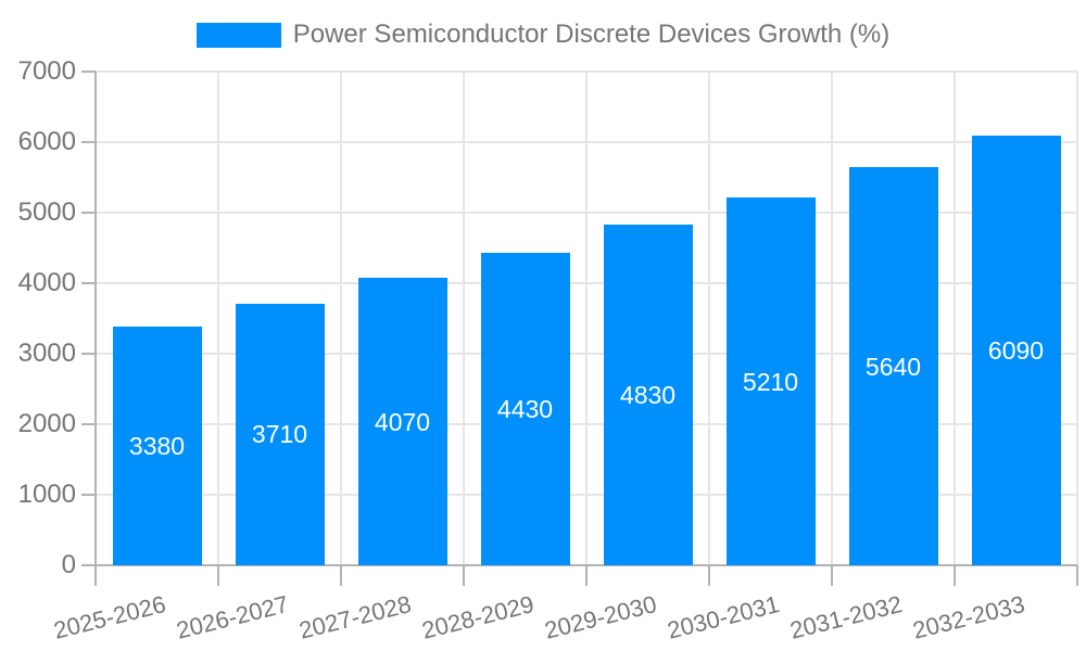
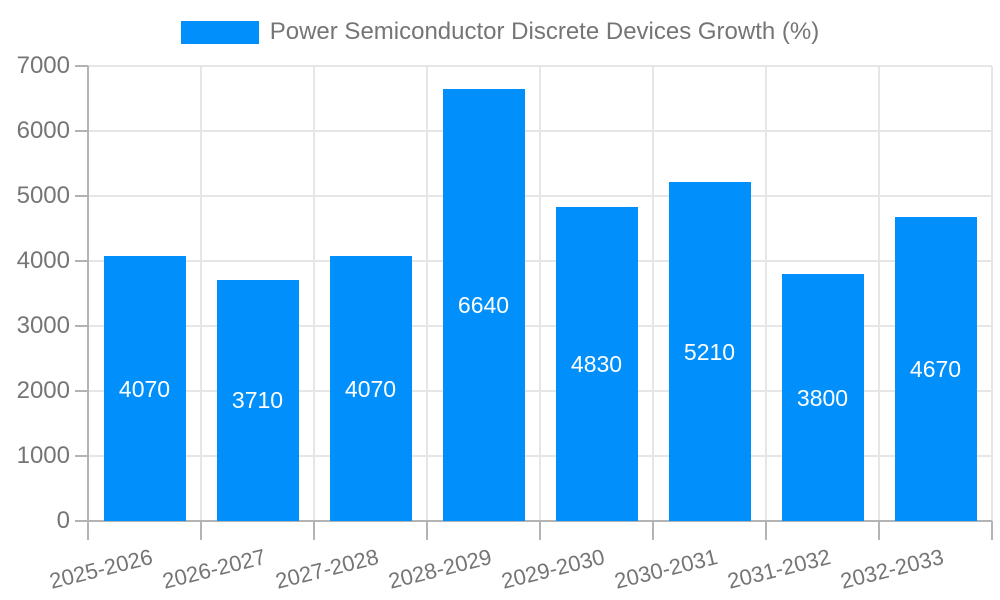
2025-2026: 3380 -> 4070
2028-2029: 4430 -> 6640
2031-2032: 5640 -> 3800
2032-2033: 6090 -> 4670
